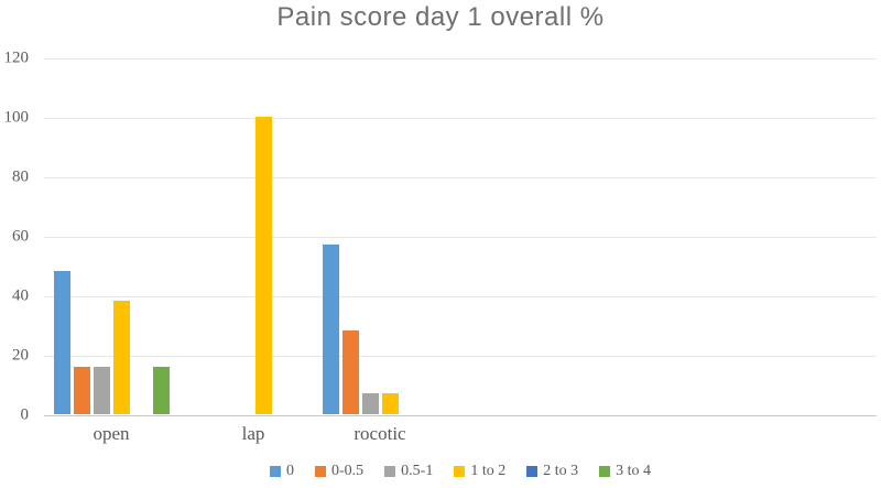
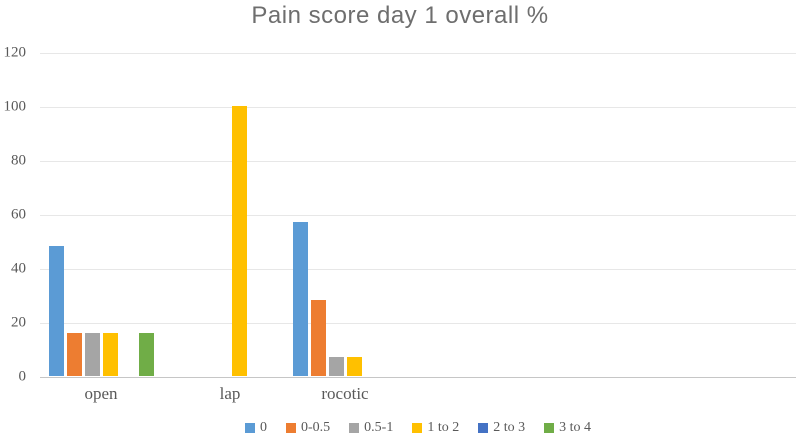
1 to 2/open: 38 -> 16
